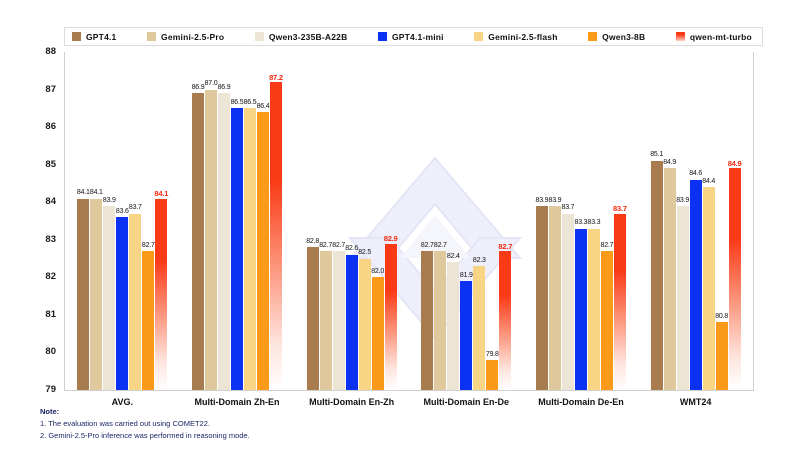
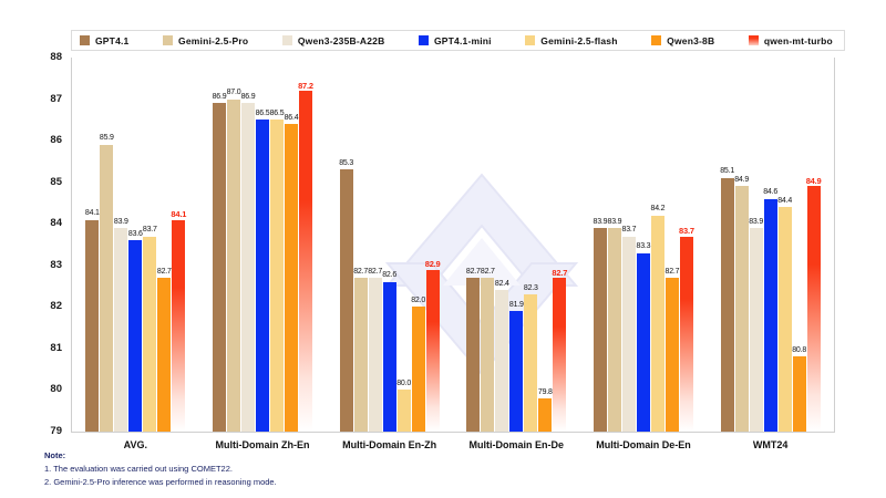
Gemini-2.5-Pro/AVG.: 84.1 -> 85.9
GPT4.1/Multi-Domain En-Zh: 82.8 -> 85.3
Gemini-2.5-flash/Multi-Domain En-Zh: 82.5 -> 80.0
Gemini-2.5-flash/Multi-Domain De-En: 83.3 -> 84.2
